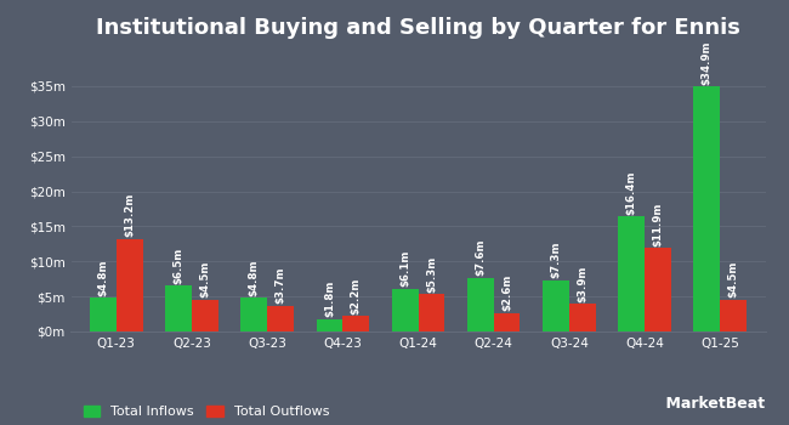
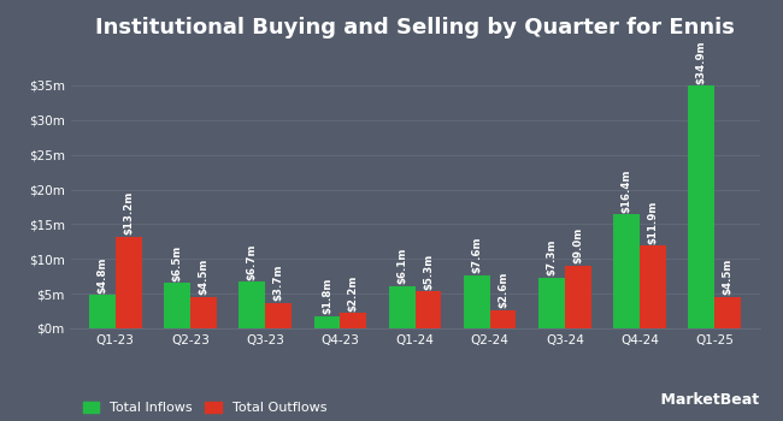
Total Inflows/Q3-23: $4.8m -> $6.7m
Total Outflows/Q3-24: $3.9m -> $9.0m
